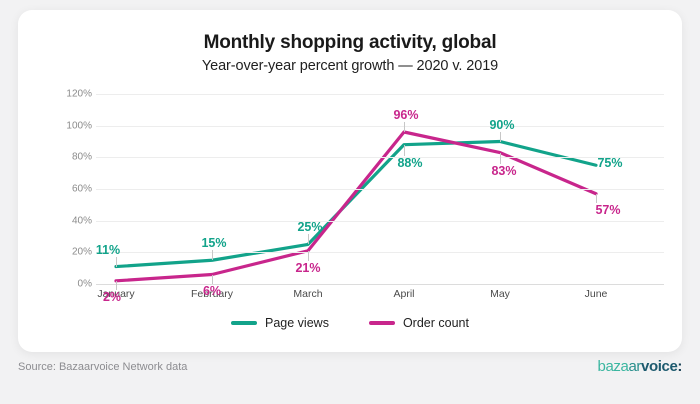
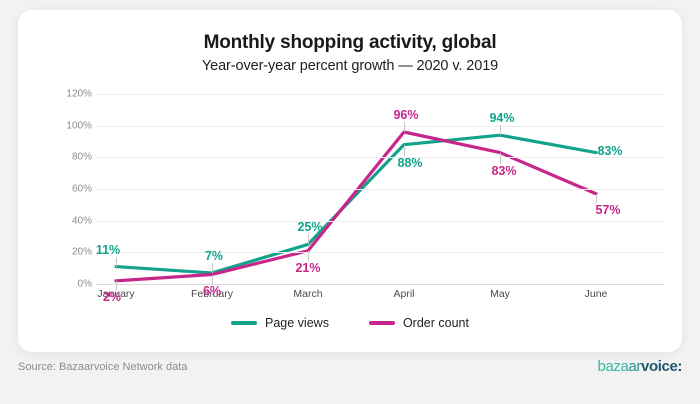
Page views/February: 15% -> 7%
Page views/May: 90% -> 94%
Page views/June: 75% -> 83%
